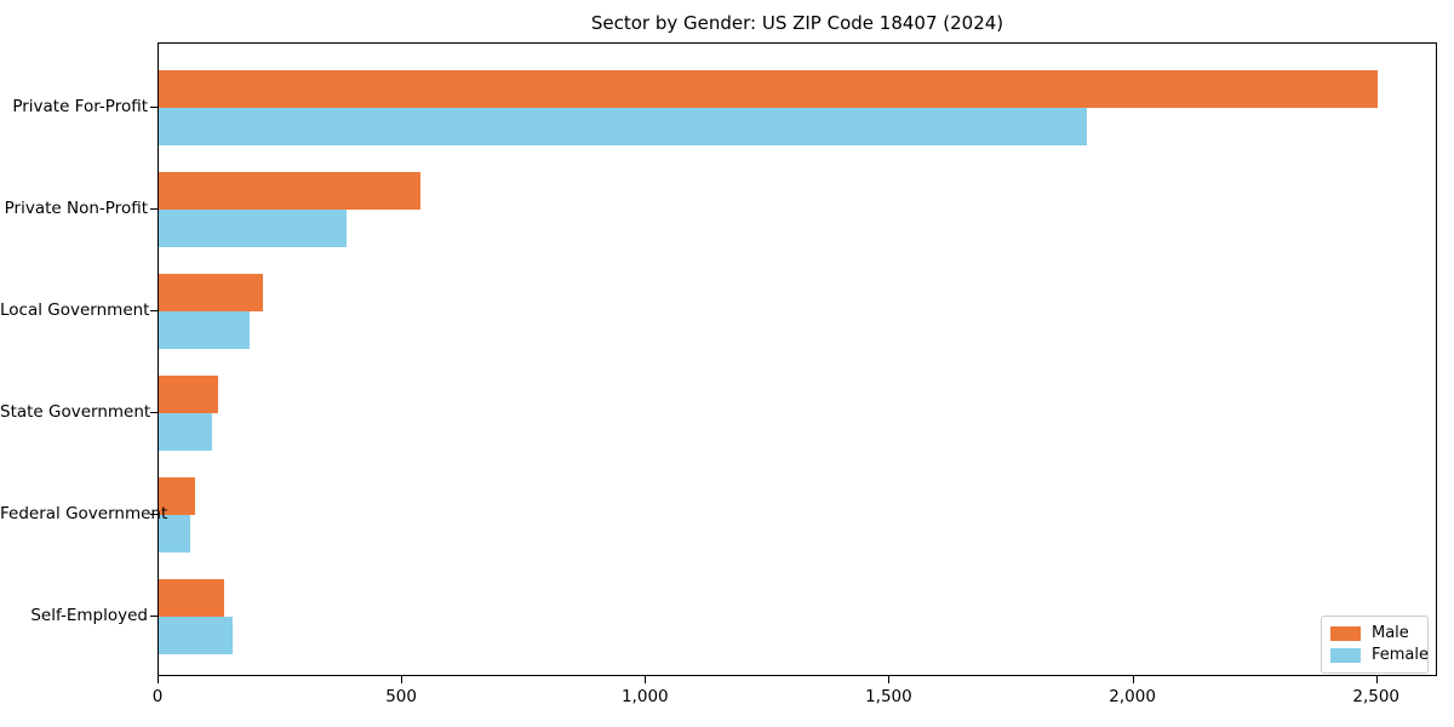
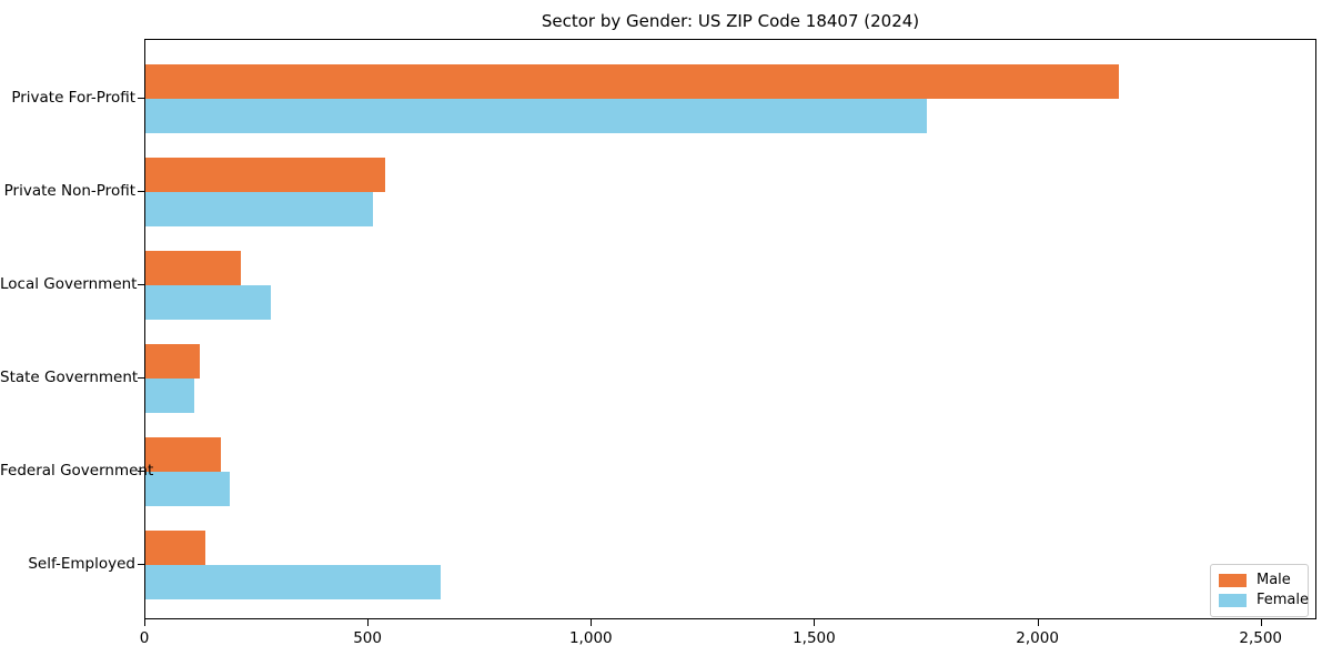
Male/Private For-Profit: 2500 -> 2180
Female/Private For-Profit: 1900 -> 1750
Female/Private Non-Profit: 390 -> 510
Female/Local Government: 190 -> 280
Male/Federal Government: 80 -> 170
Female/Federal Government: 60 -> 190
Female/Self-Employed: 150 -> 660
